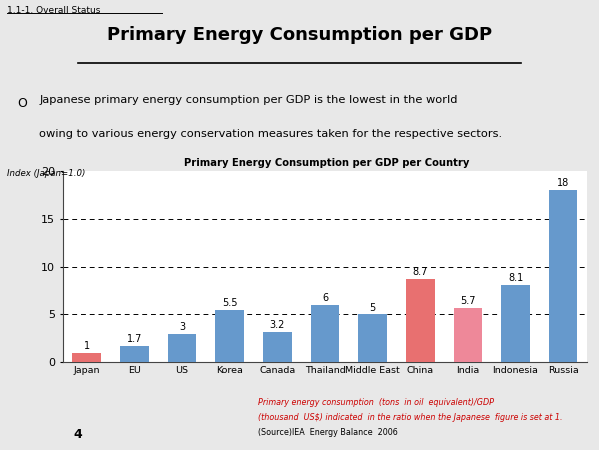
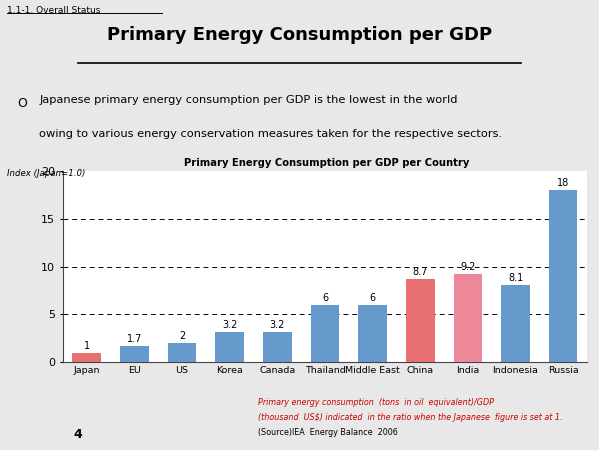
US: 3 -> 2
Korea: 5.5 -> 3.2
Middle East: 5 -> 6
India: 5.7 -> 9.2
